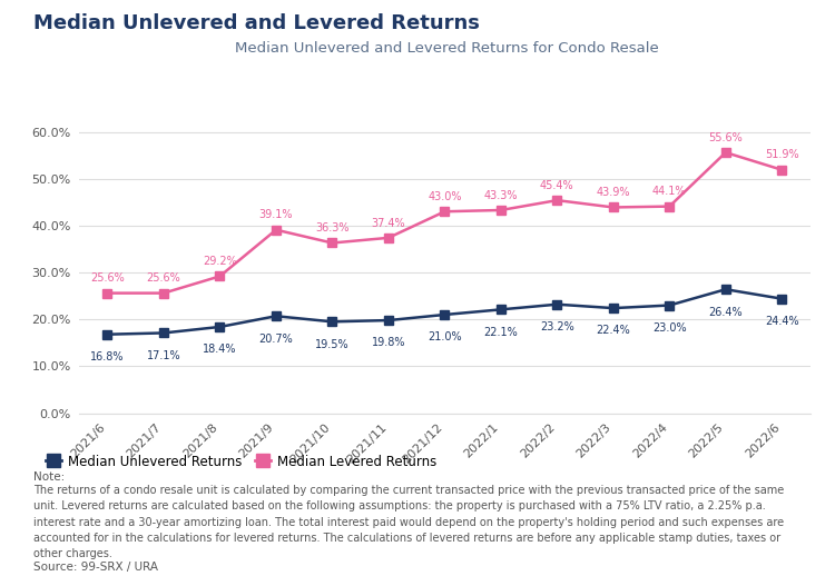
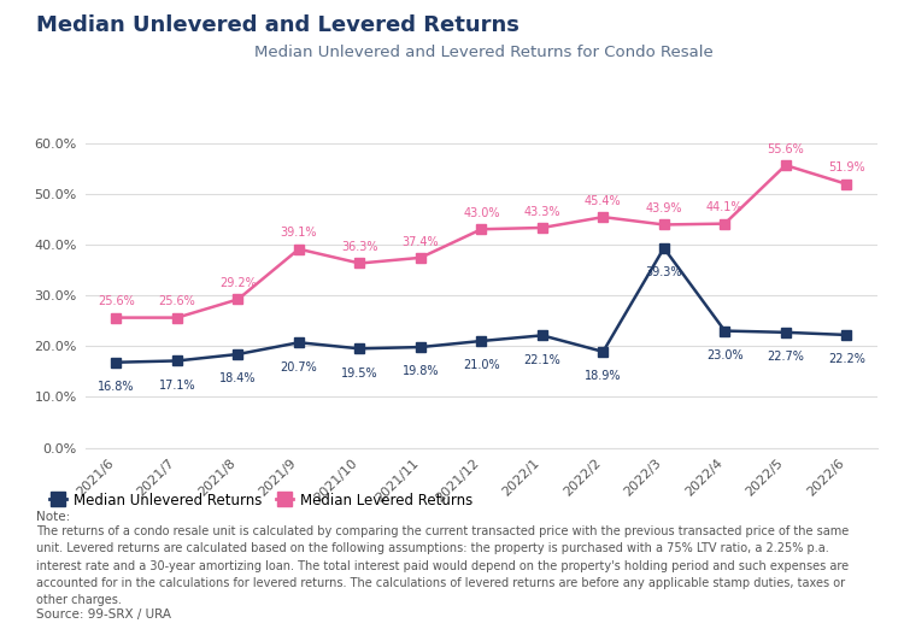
Median Unlevered Returns/2022/2: 23.2% -> 18.9%
Median Unlevered Returns/2022/3: 22.4% -> 39.3%
Median Unlevered Returns/2022/5: 26.4% -> 22.7%
Median Unlevered Returns/2022/6: 24.4% -> 22.2%
